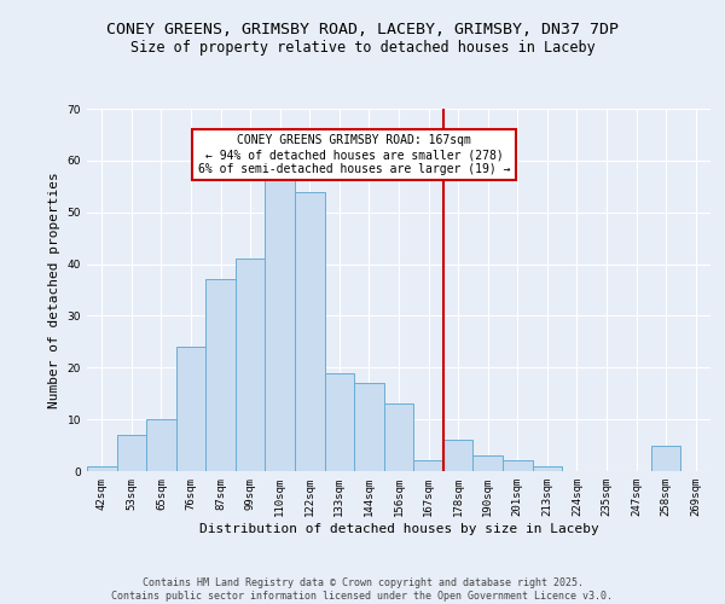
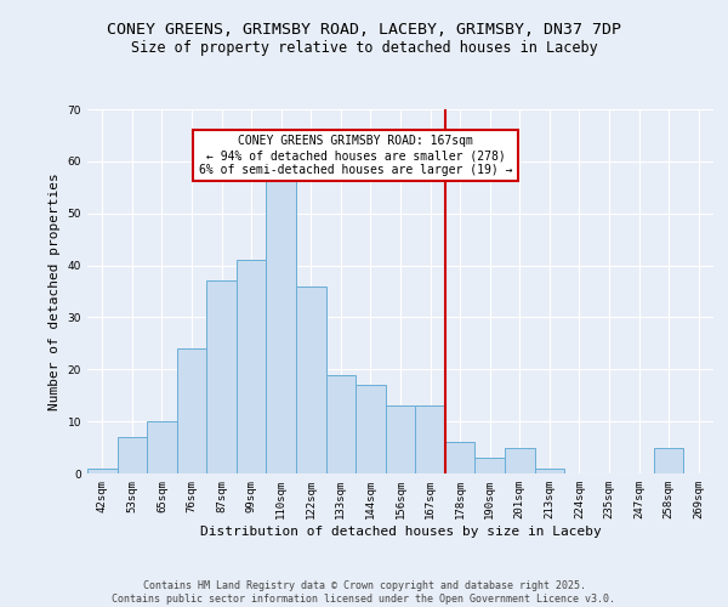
122sqm: 54 -> 36
167sqm: 2 -> 13
201sqm: 2 -> 5
